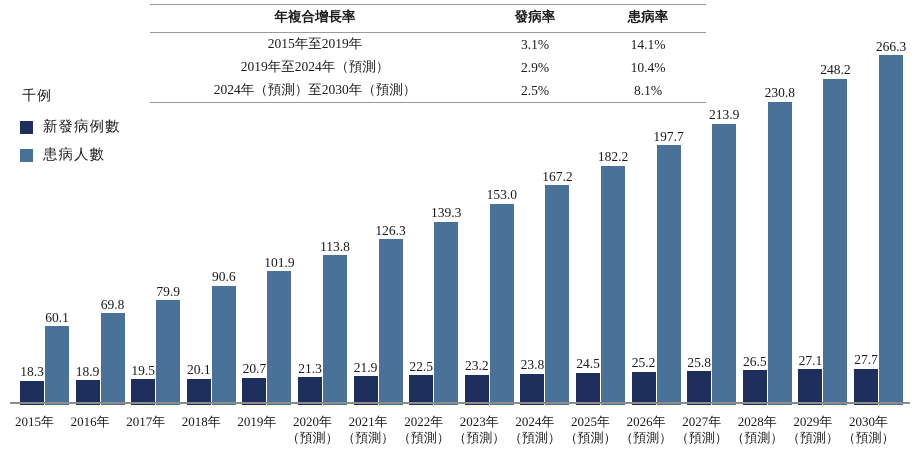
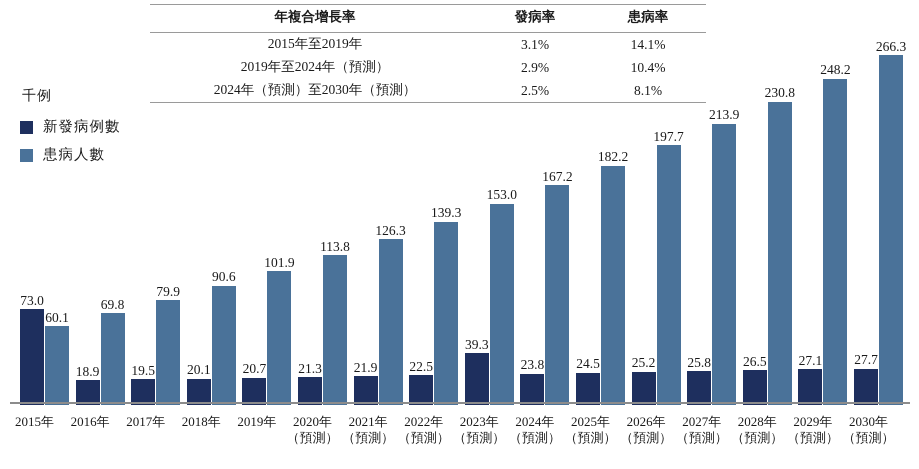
新發病例數/2015年: 18.3 -> 73.0
新發病例數/2023年（預測）: 23.2 -> 39.3
